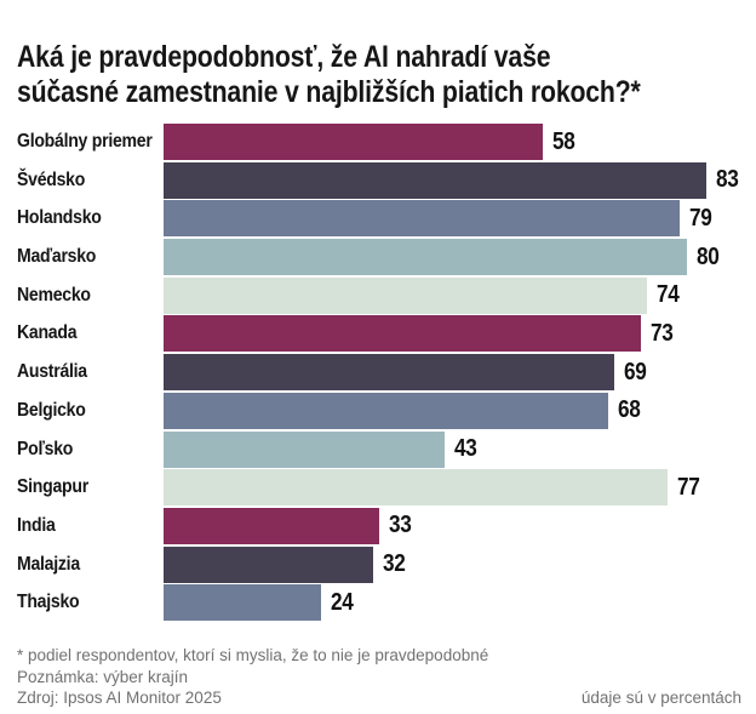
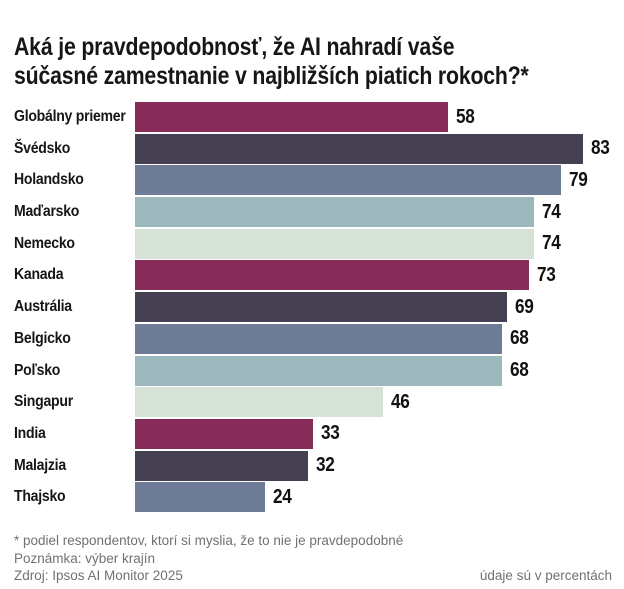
Maďarsko: 80 -> 74
Poľsko: 43 -> 68
Singapur: 77 -> 46
